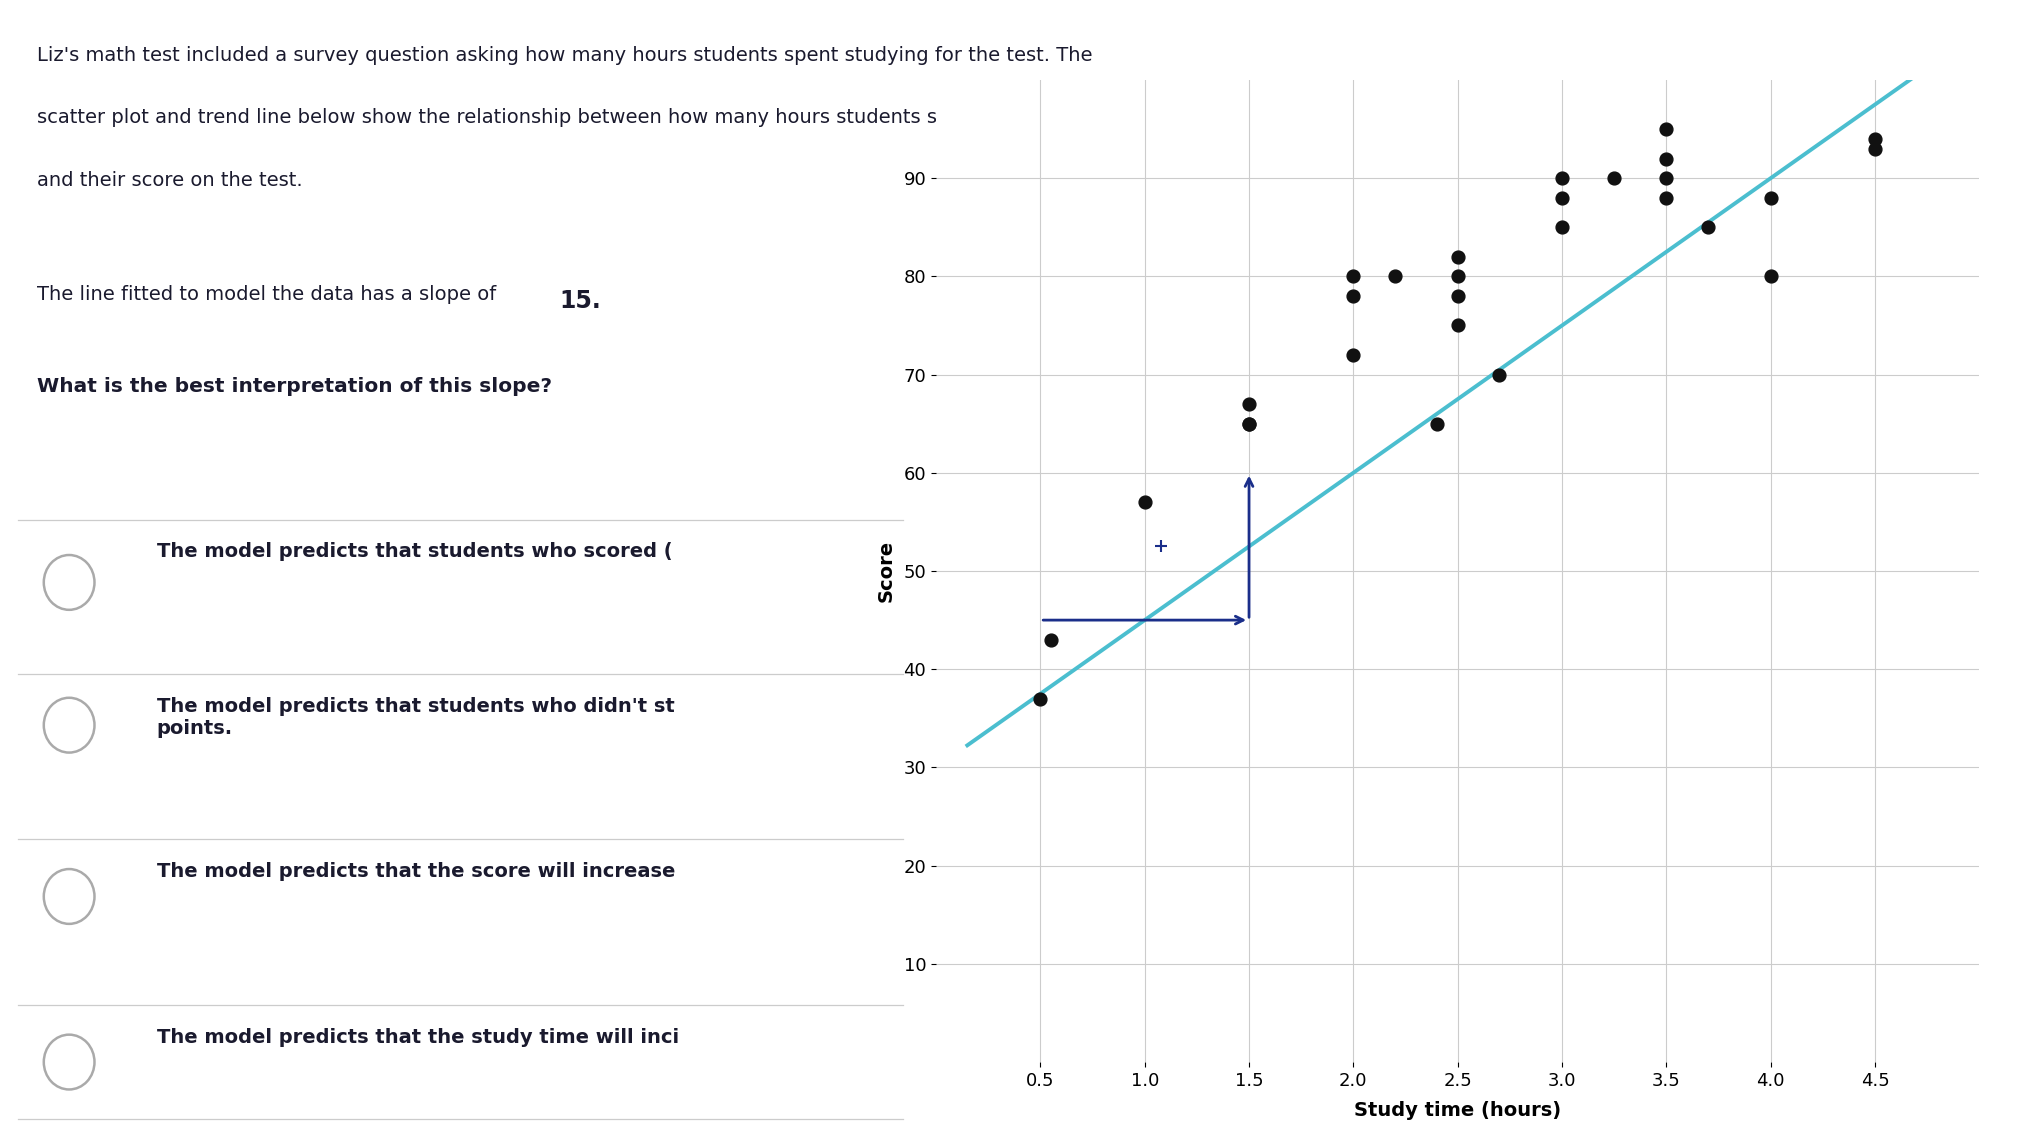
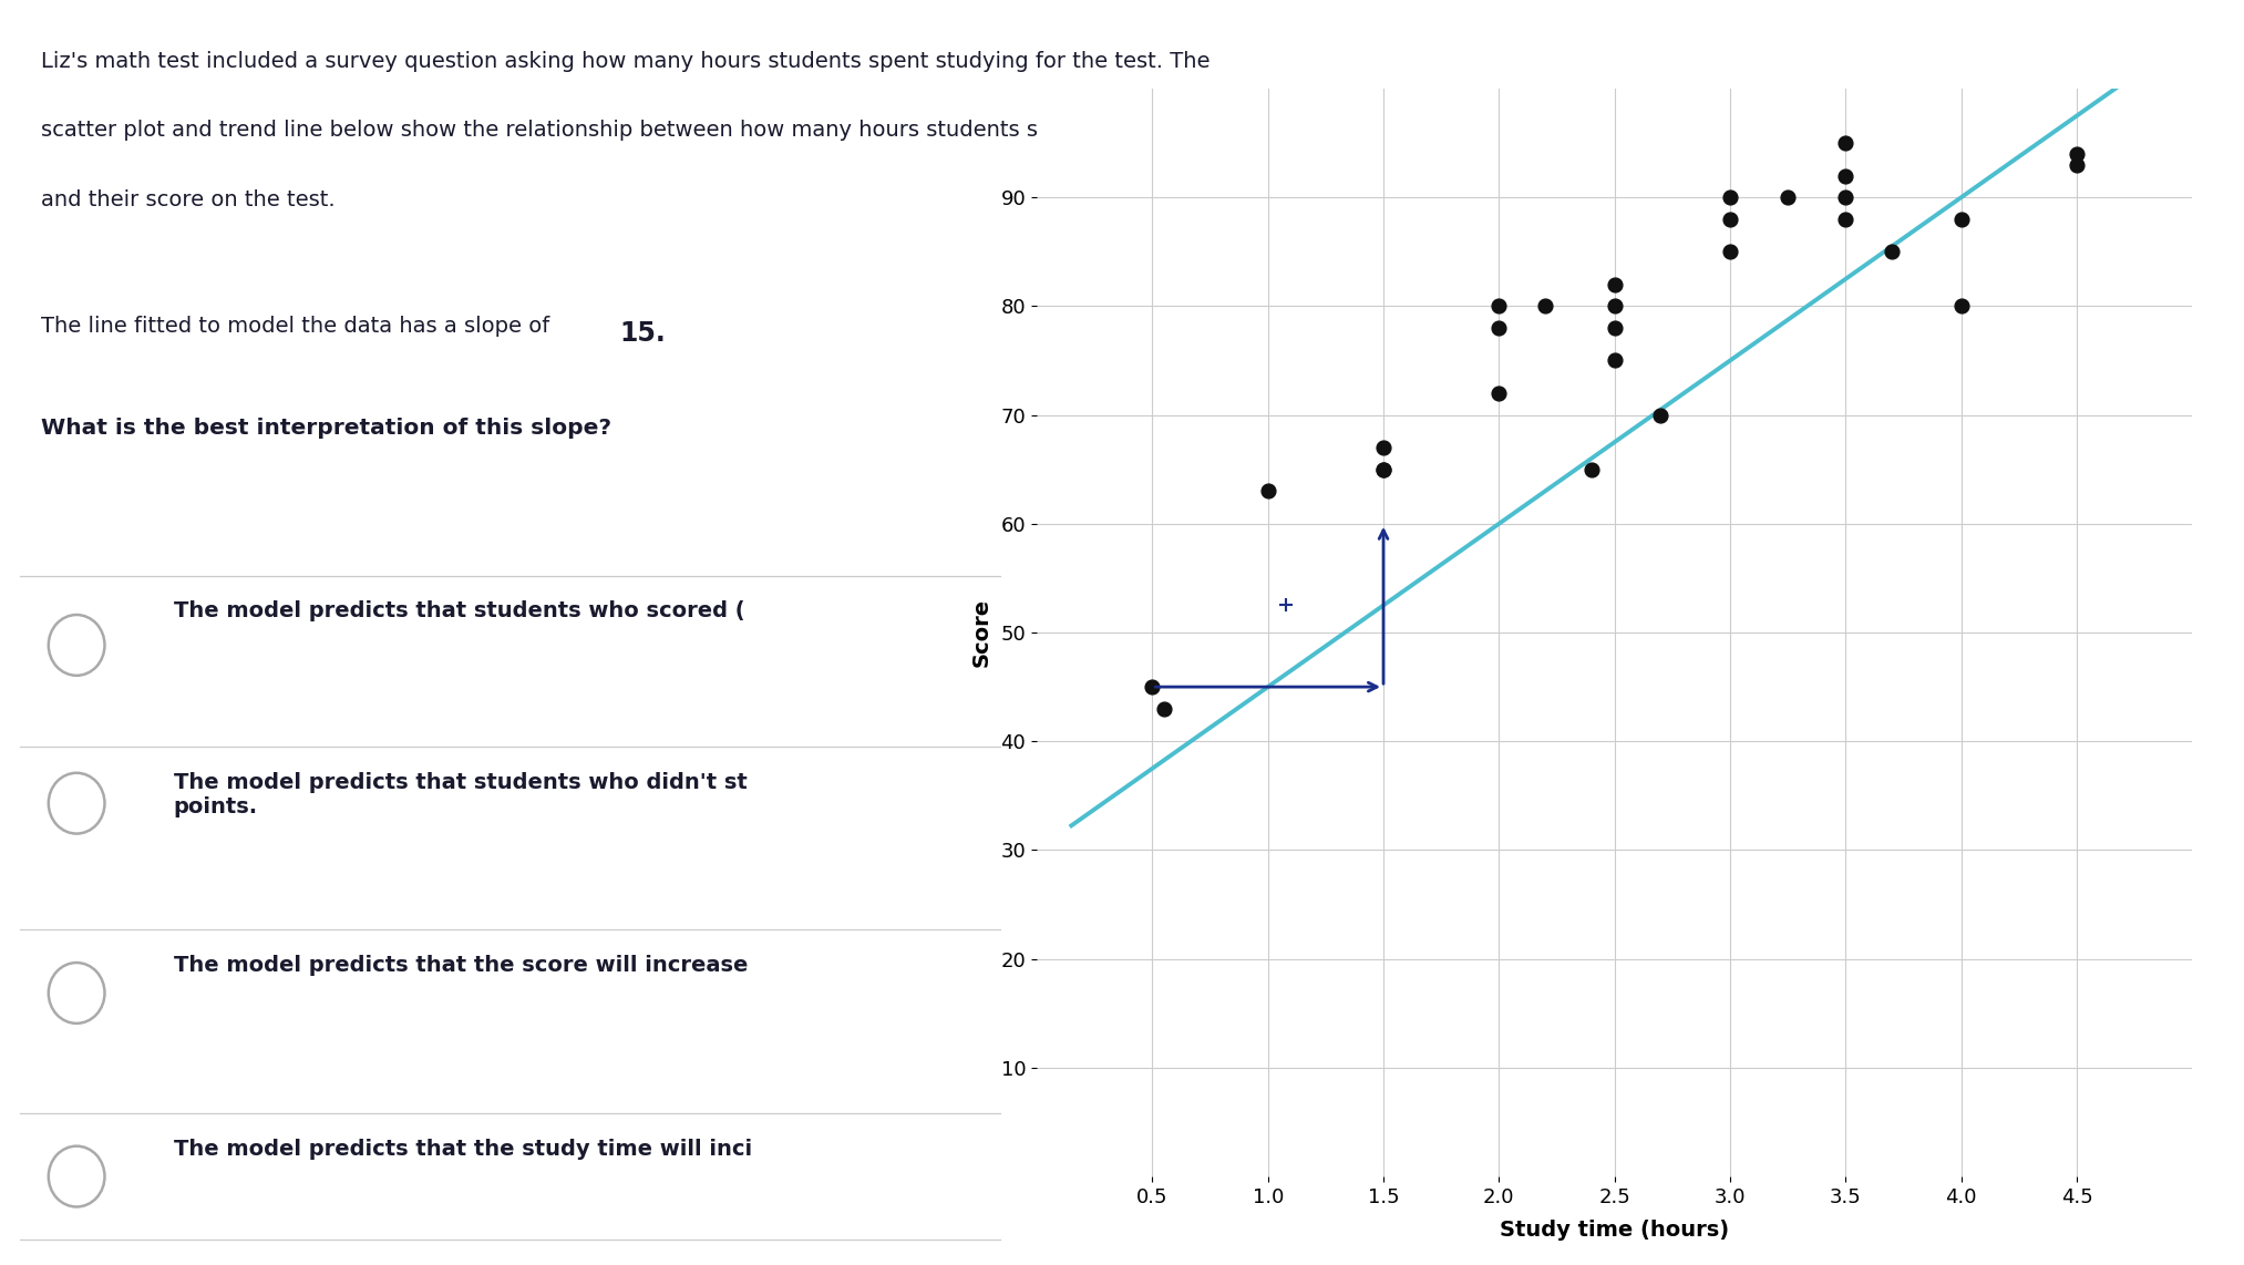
0.5: 37 -> 45
1.0: 57 -> 63
